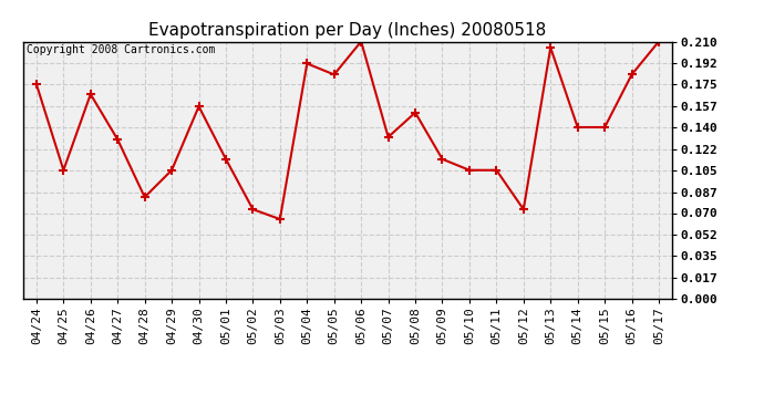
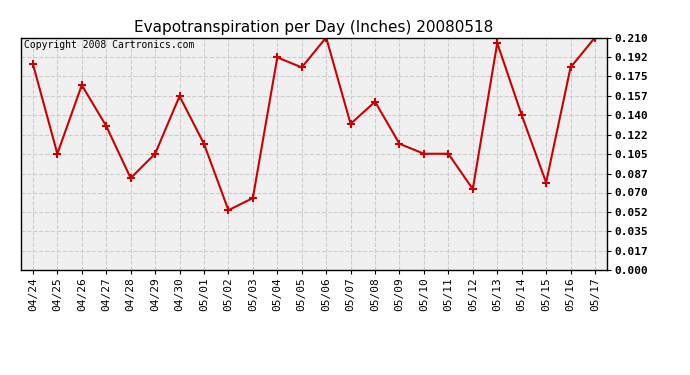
04/24: 0.175 -> 0.186
05/02: 0.073 -> 0.054
05/15: 0.140 -> 0.079
